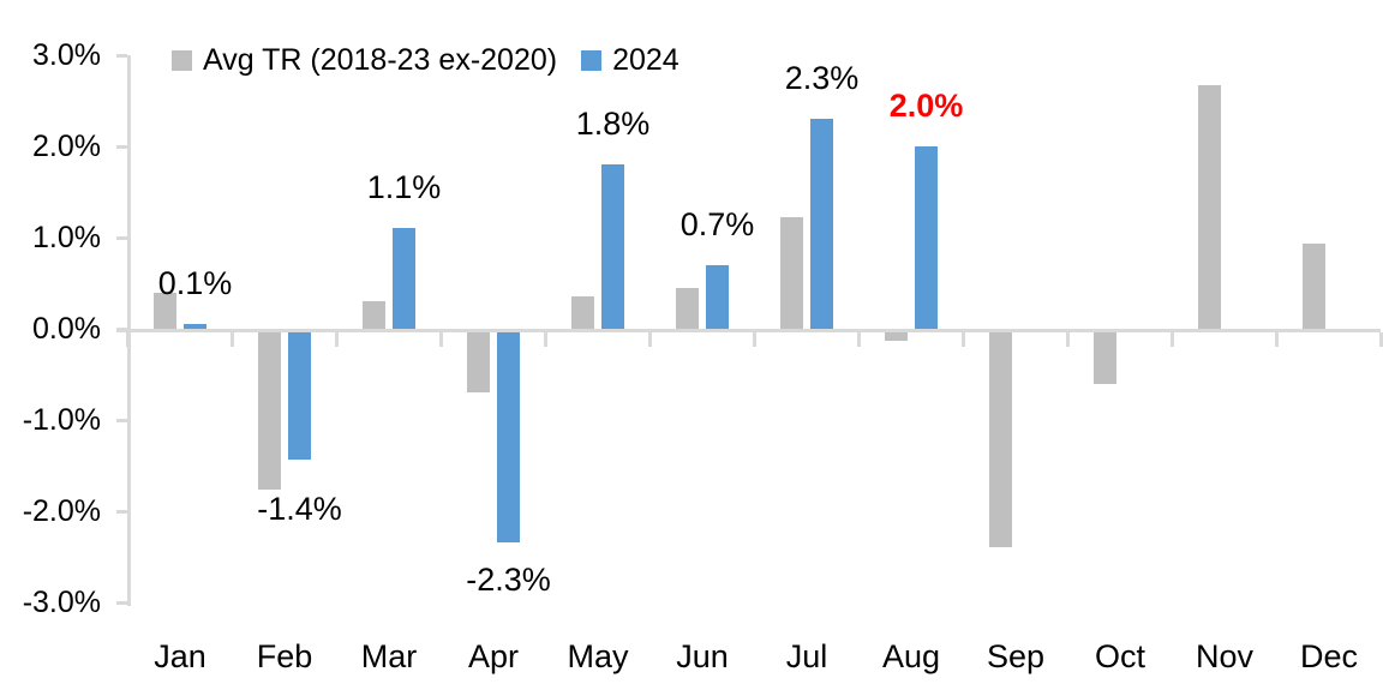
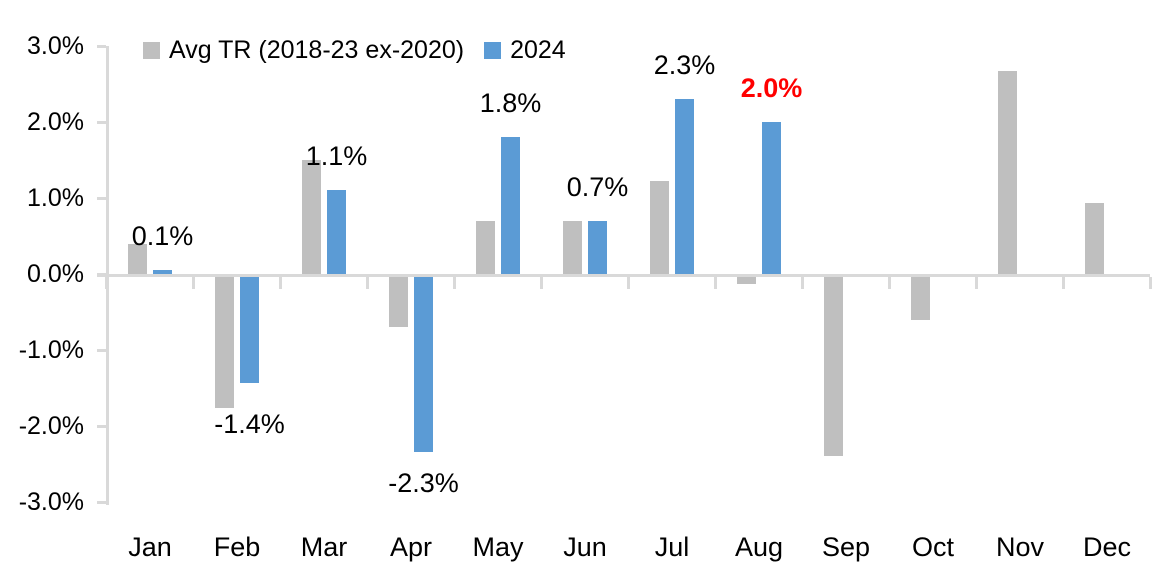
Avg TR (2018-23 ex-2020)/Mar: 0.3% -> 1.5%
Avg TR (2018-23 ex-2020)/May: 0.4% -> 0.7%
Avg TR (2018-23 ex-2020)/Jun: 0.5% -> 0.7%
